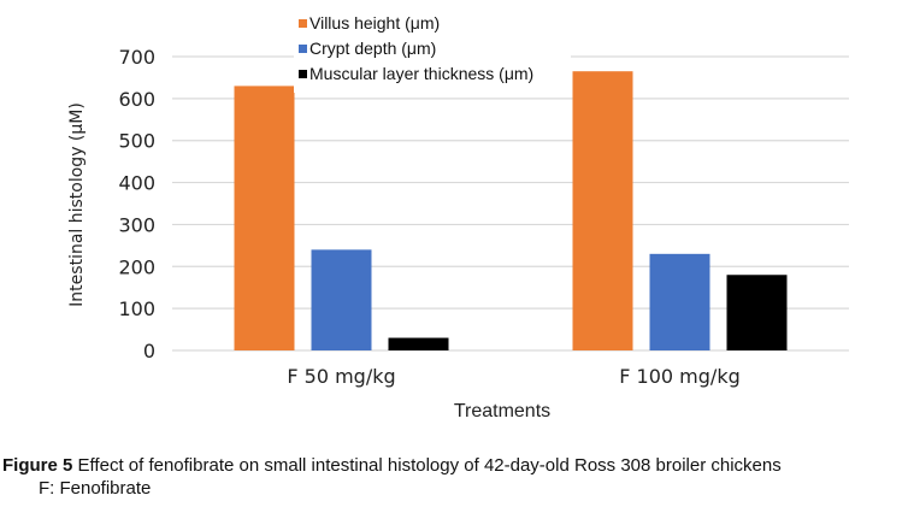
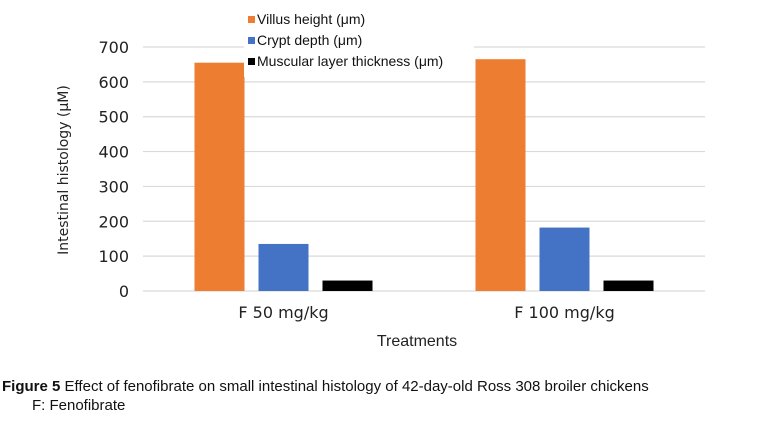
Villus height (μm)/F 50 mg/kg: 630 -> 660
Crypt depth (μm)/F 50 mg/kg: 240 -> 140
Crypt depth (μm)/F 100 mg/kg: 230 -> 180
Muscular layer thickness (μm)/F 100 mg/kg: 180 -> 30
